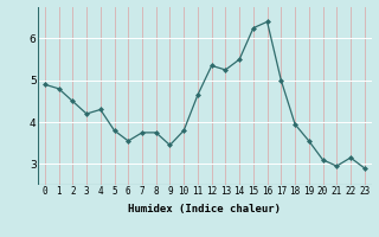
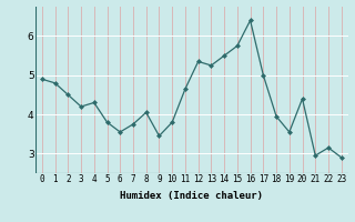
8: 3.75 -> 4.05
15: 6.25 -> 5.75
20: 3.10 -> 4.40
